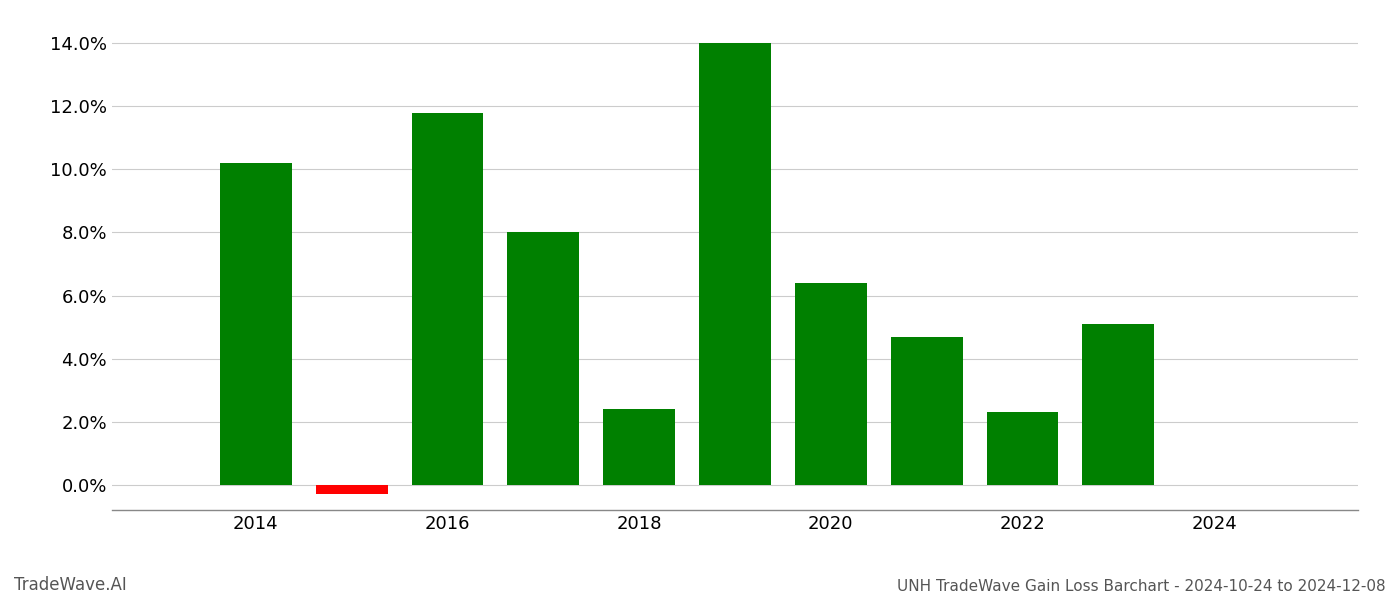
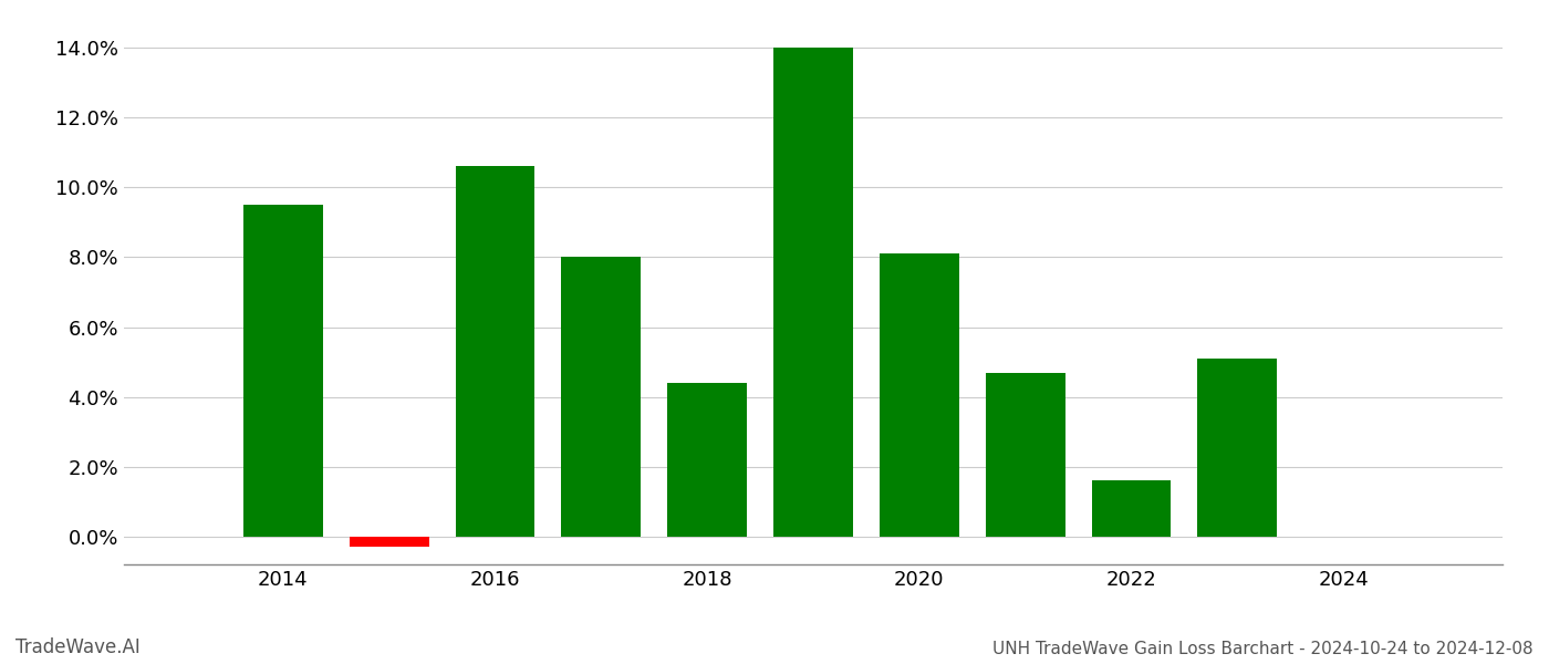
2014: 10.2% -> 9.5%
2016: 11.8% -> 10.6%
2018: 2.4% -> 4.4%
2020: 6.4% -> 8.1%
2022: 2.3% -> 1.6%
